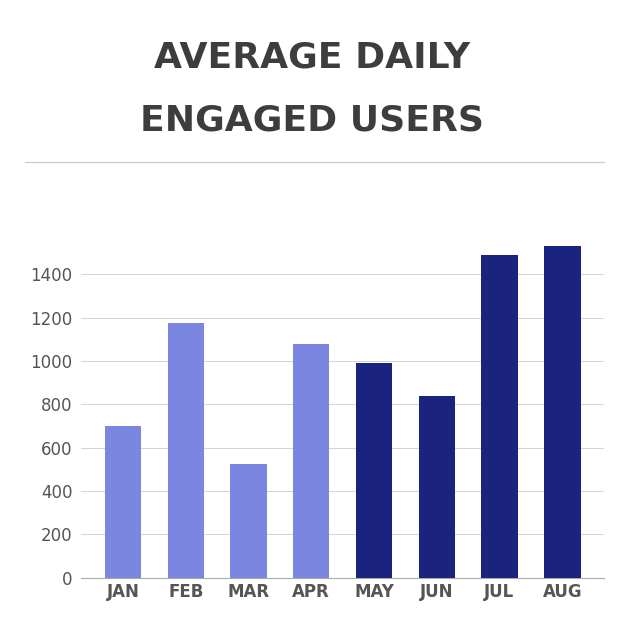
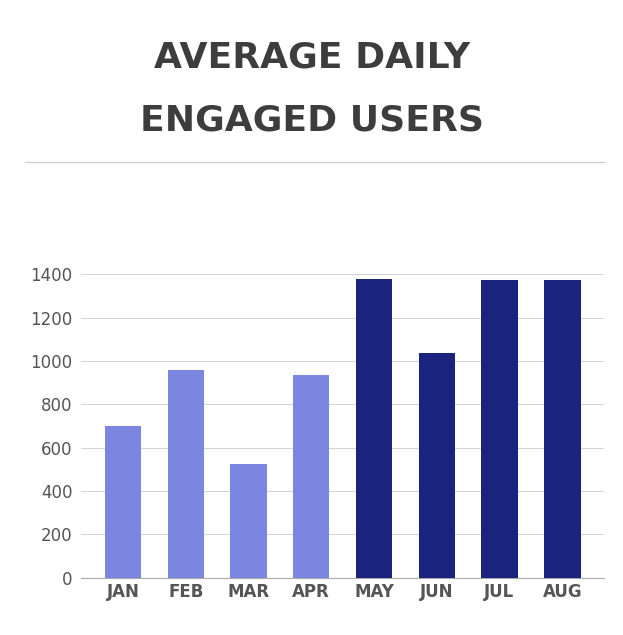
FEB: 1175 -> 960
APR: 1080 -> 935
MAY: 990 -> 1380
JUN: 840 -> 1035
JUL: 1490 -> 1375
AUG: 1530 -> 1375
